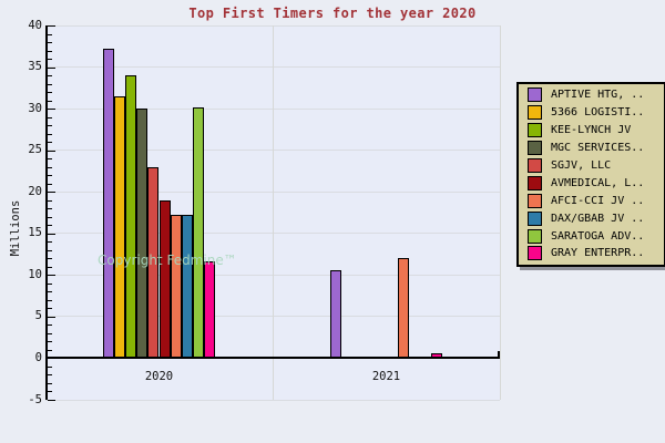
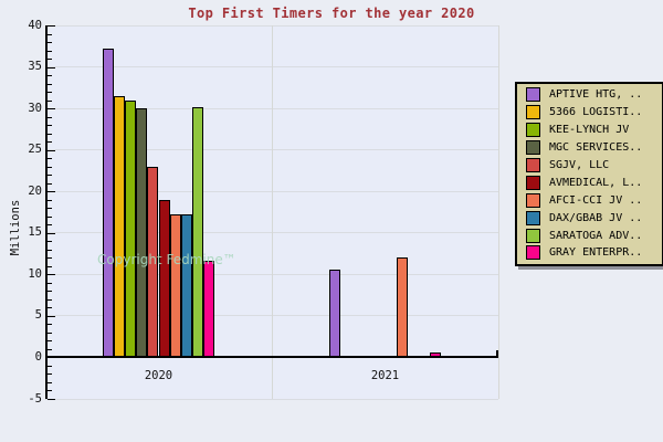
KEE-LYNCH JV/2020: 34 -> 31
